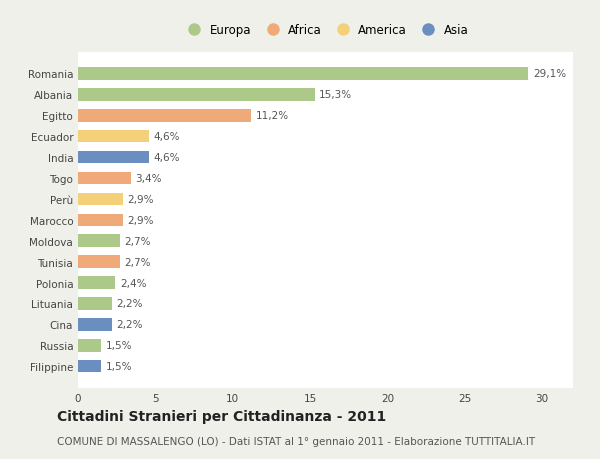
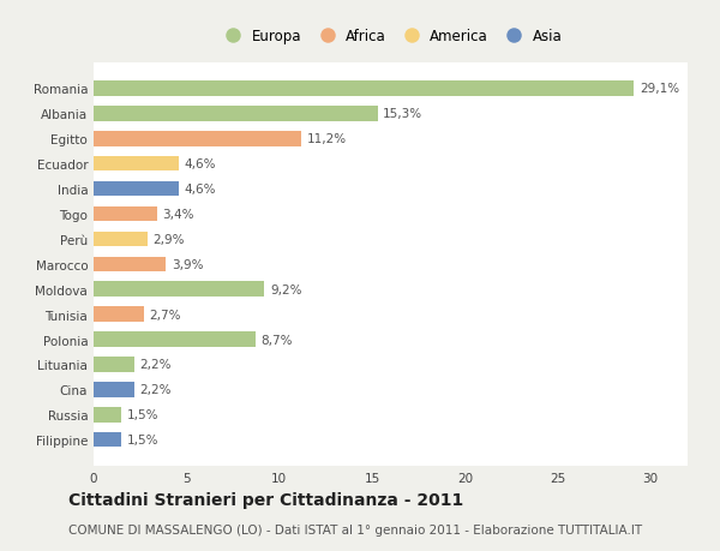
Marocco: 2,9% -> 3,9%
Moldova: 2,7% -> 9,2%
Polonia: 2,4% -> 8,7%
